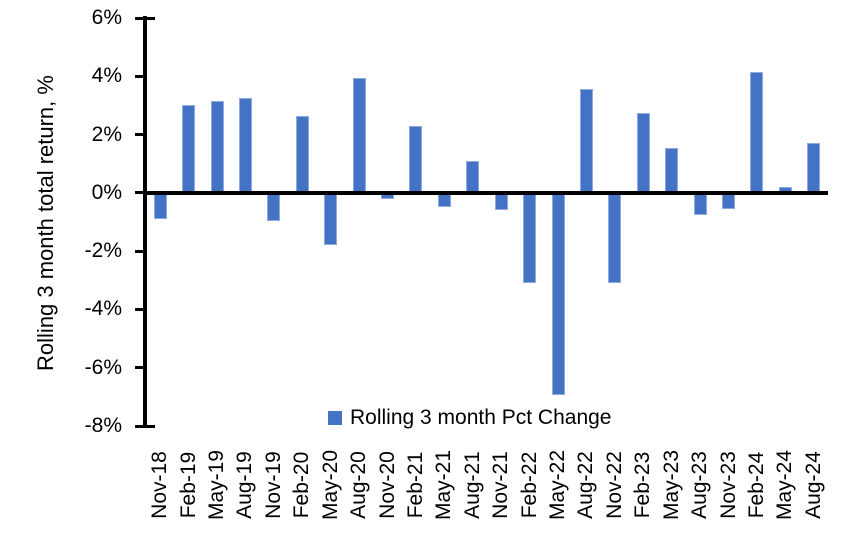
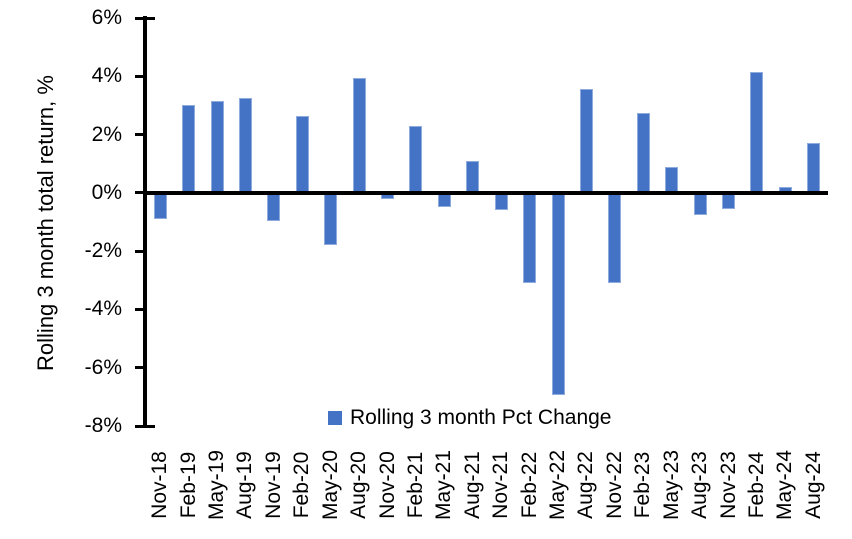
May-23: 1.6% -> 0.9%
